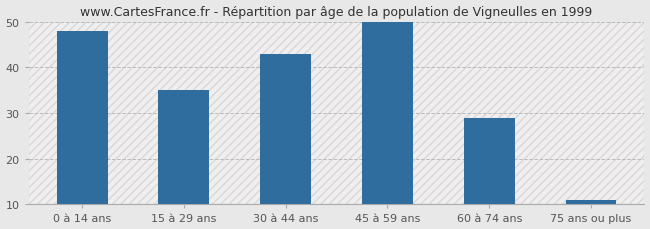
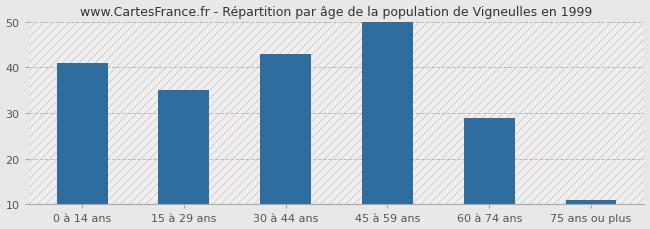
0 à 14 ans: 48 -> 41
